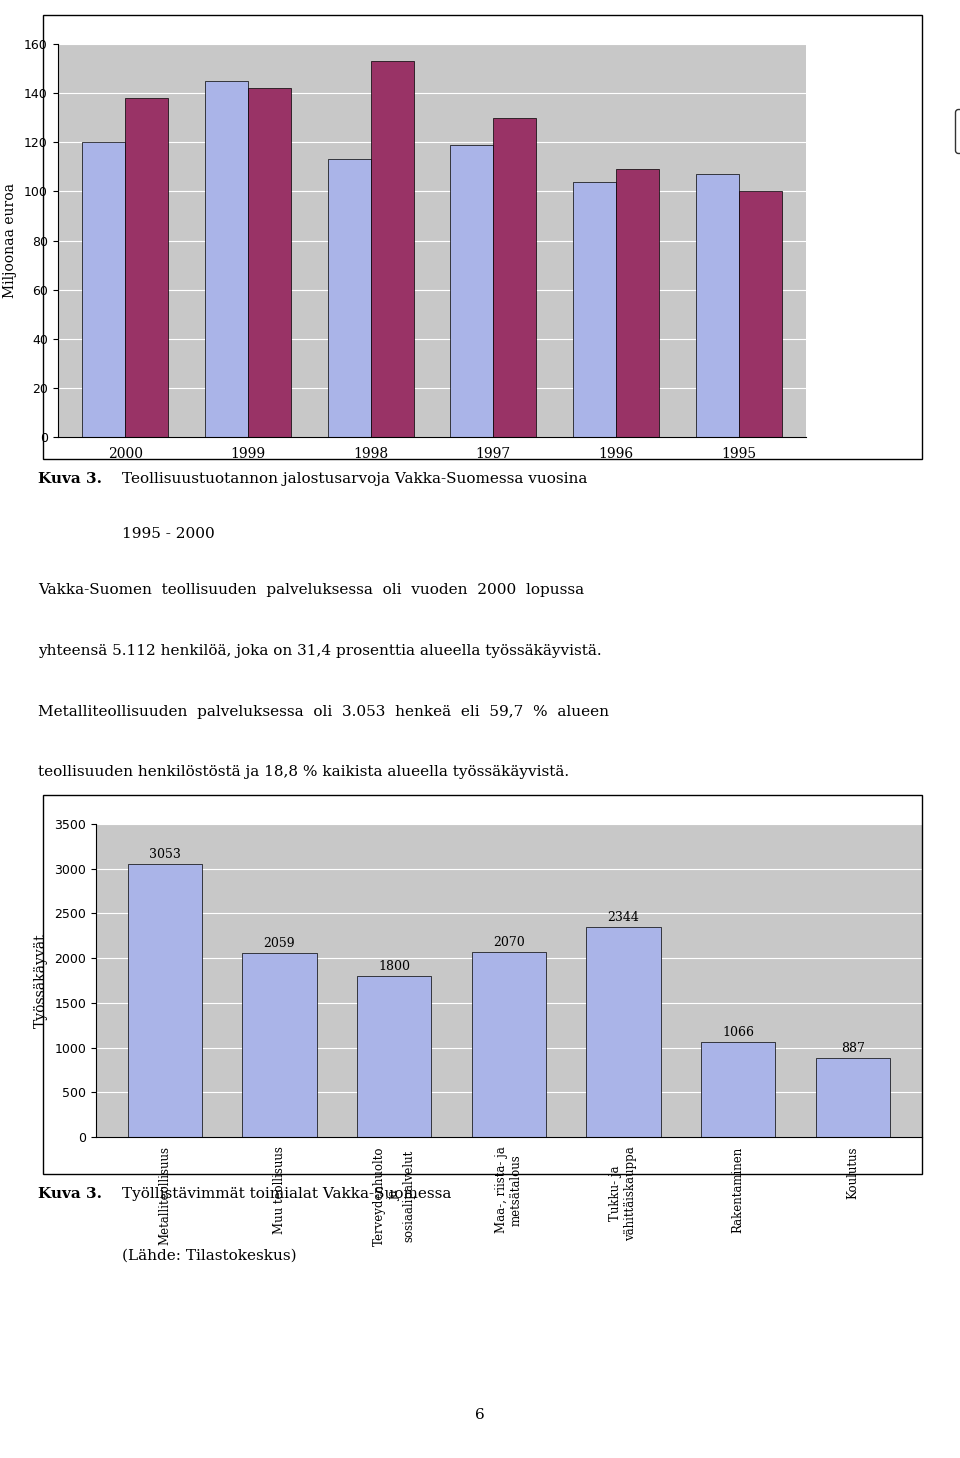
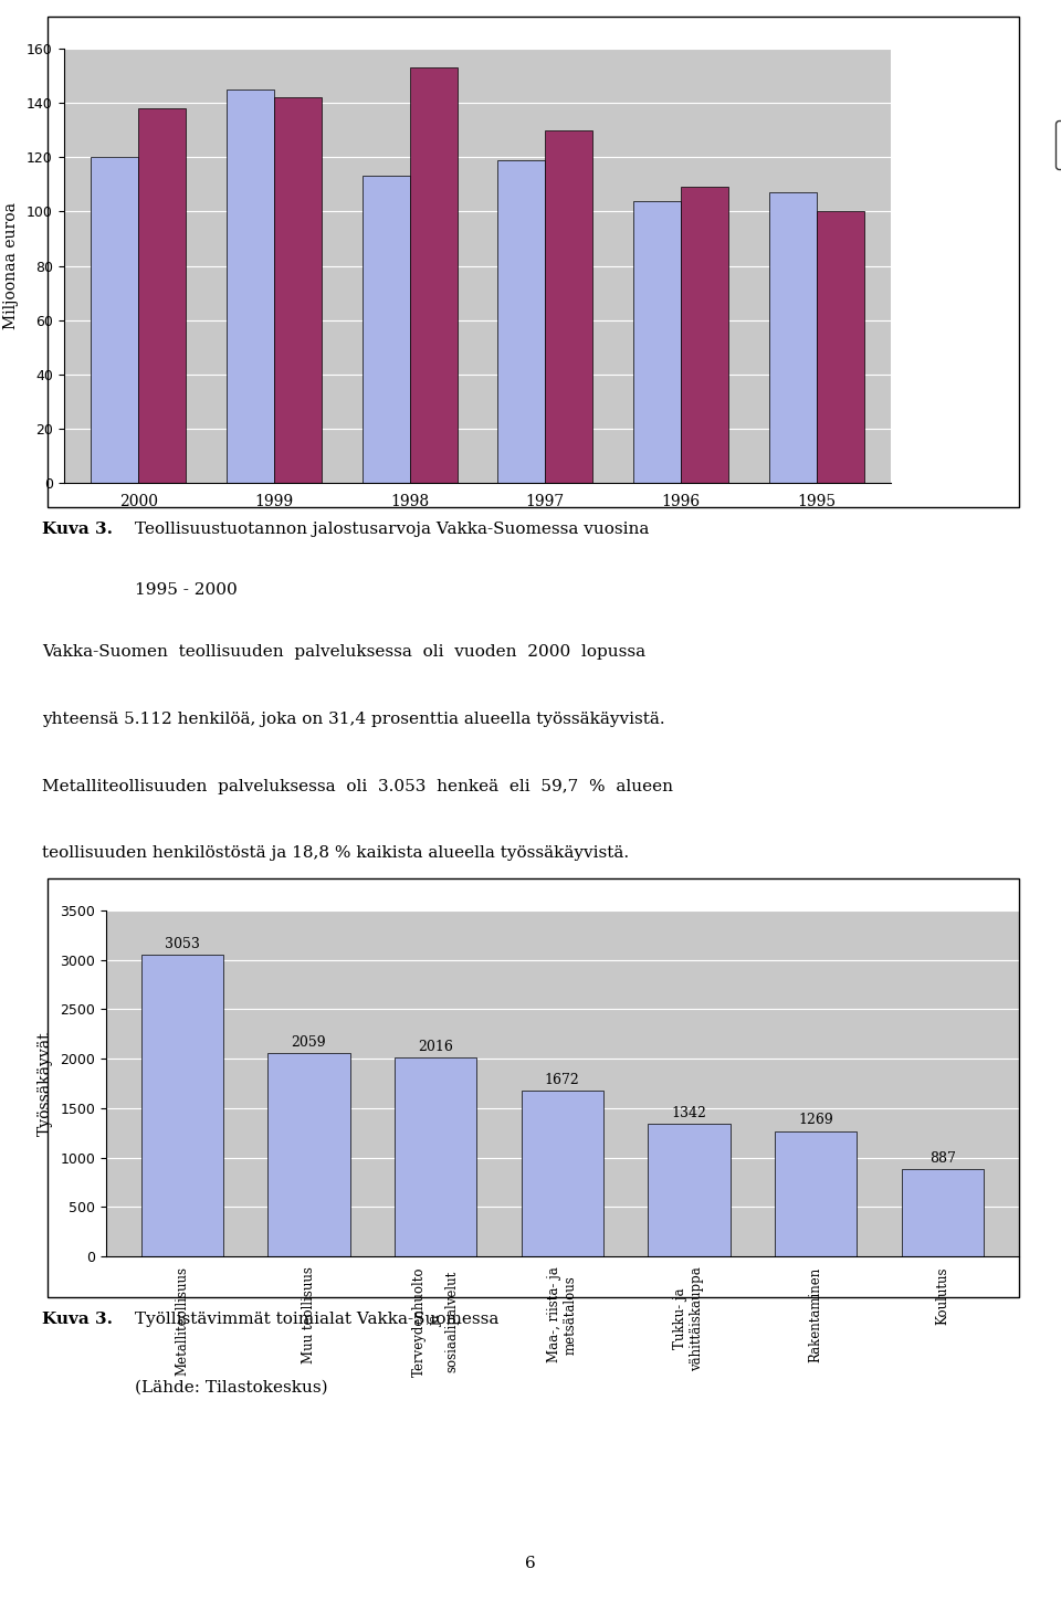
Terveydenhuolto ja sosiaalipalvelut: 1800 -> 2016
Maa-, riista- ja metsätalous: 2070 -> 1672
Tukku- ja vähittäiskauppa: 2344 -> 1342
Rakentaminen: 1066 -> 1269
